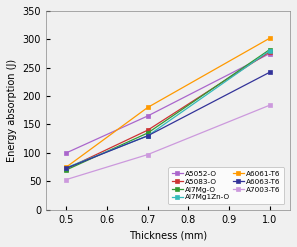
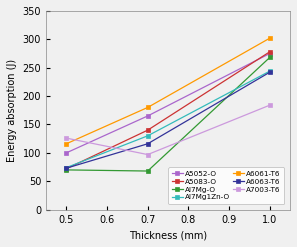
A6061-T6/0.5: 75 -> 116
A7003-T6/0.5: 53 -> 126
Al7Mg-O/0.7: 135 -> 68
A6063-T6/0.7: 130 -> 116
Al7Mg-O/1.0: 282 -> 268
Al7Mg1Zn-O/1.0: 280 -> 244
